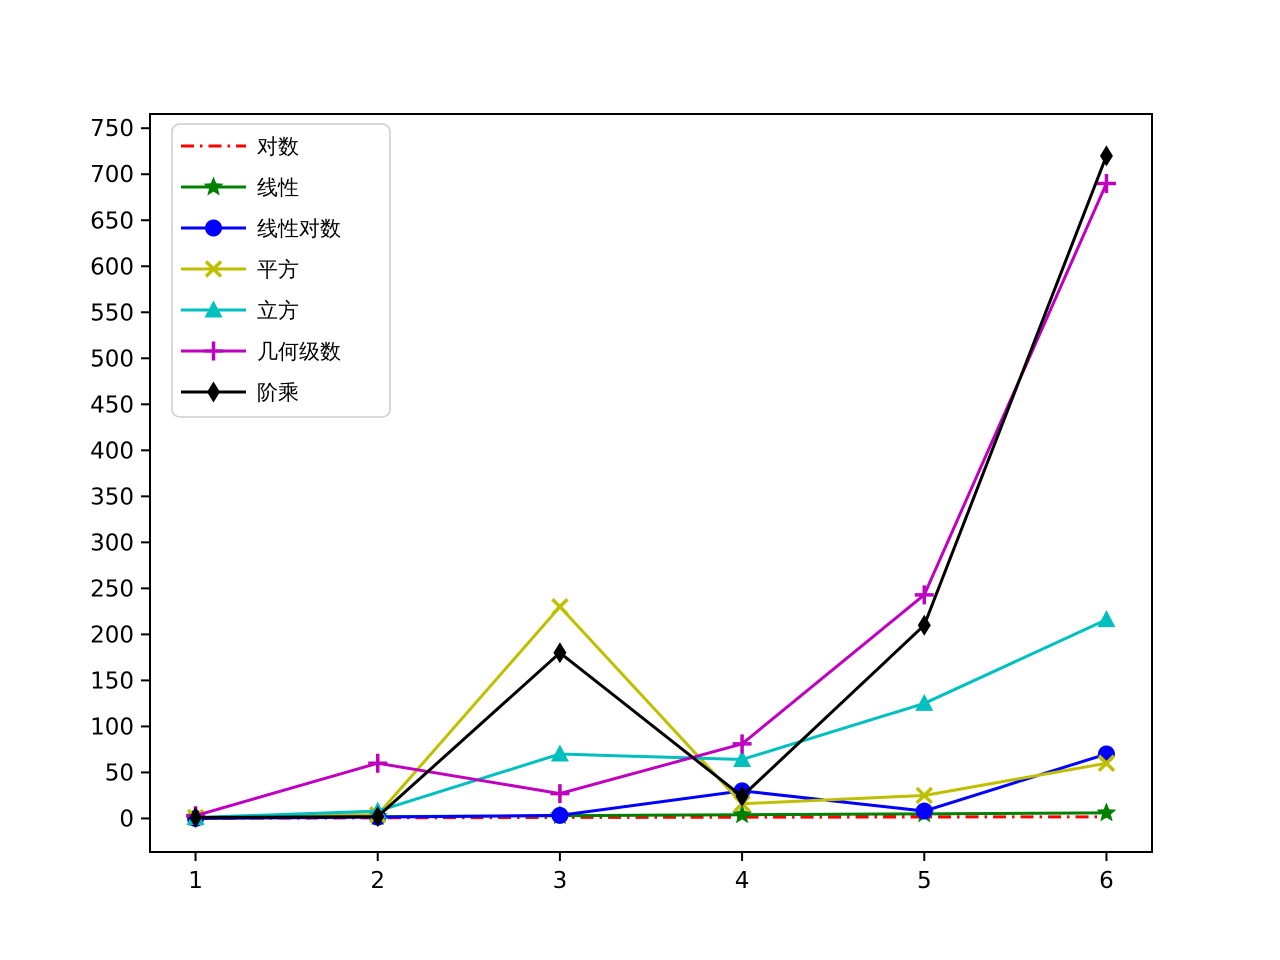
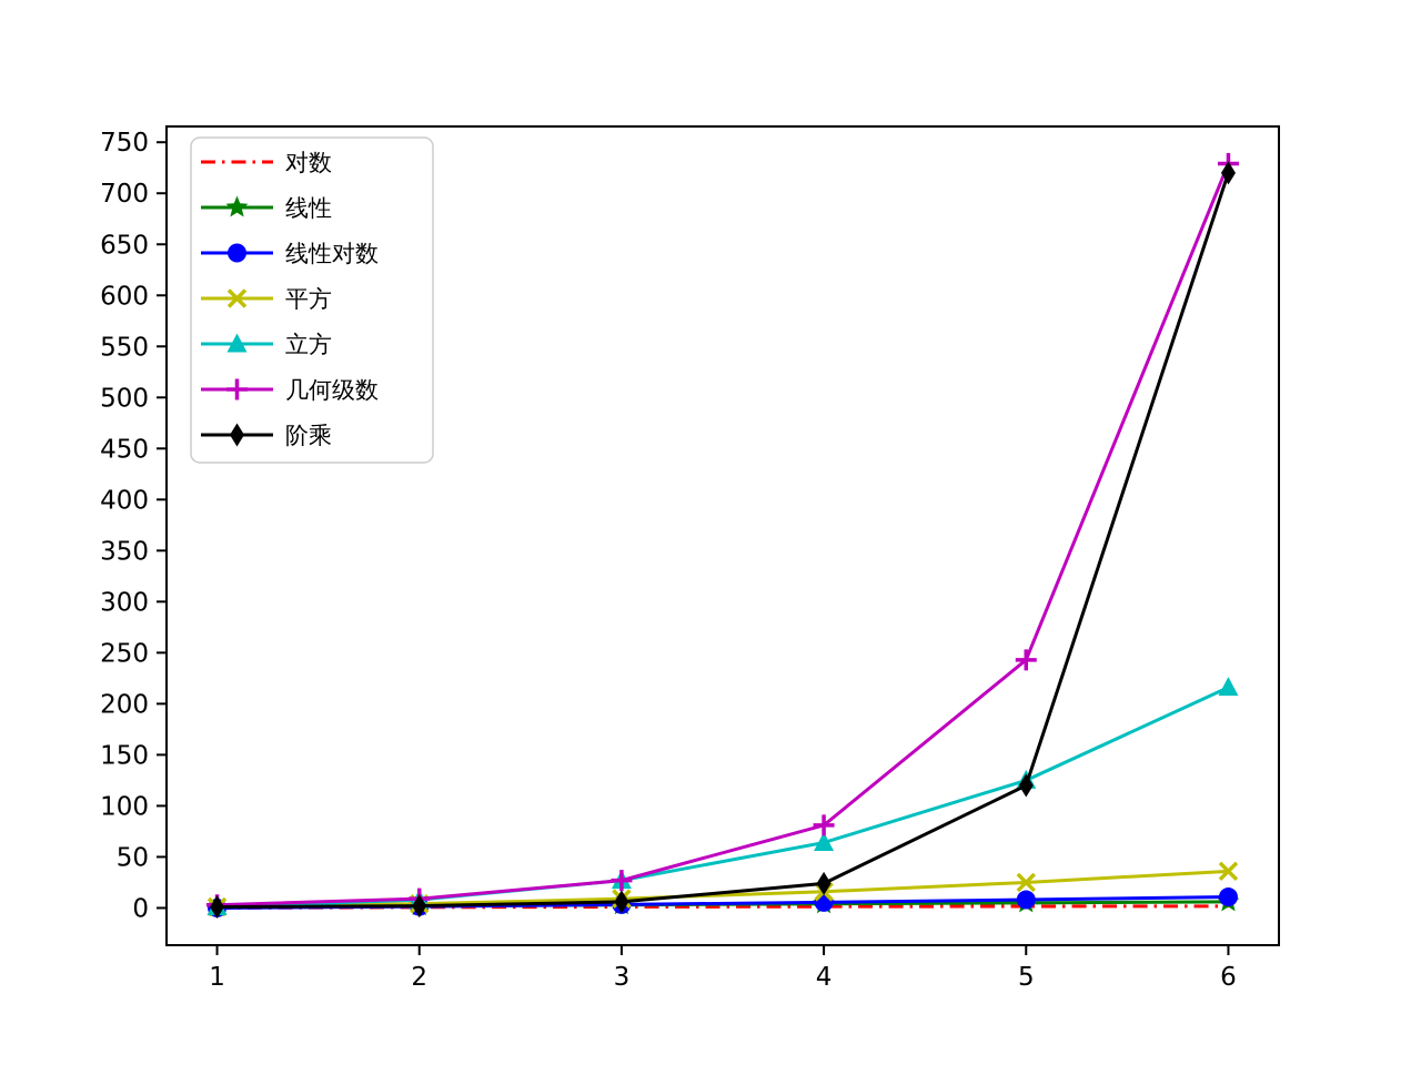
几何级数/2: 60 -> 10
平方/3: 230 -> 10
立方/3: 70 -> 30
阶乘/3: 180 -> 10
线性对数/4: 30 -> 10
阶乘/5: 210 -> 120
线性对数/6: 70 -> 10
平方/6: 60 -> 40
几何级数/6: 690 -> 730
